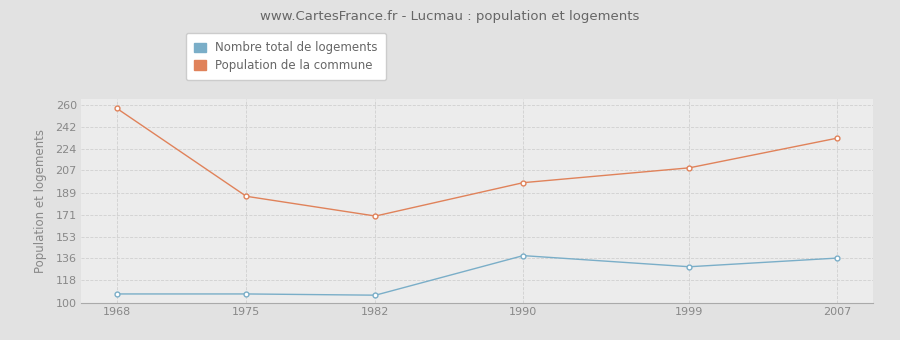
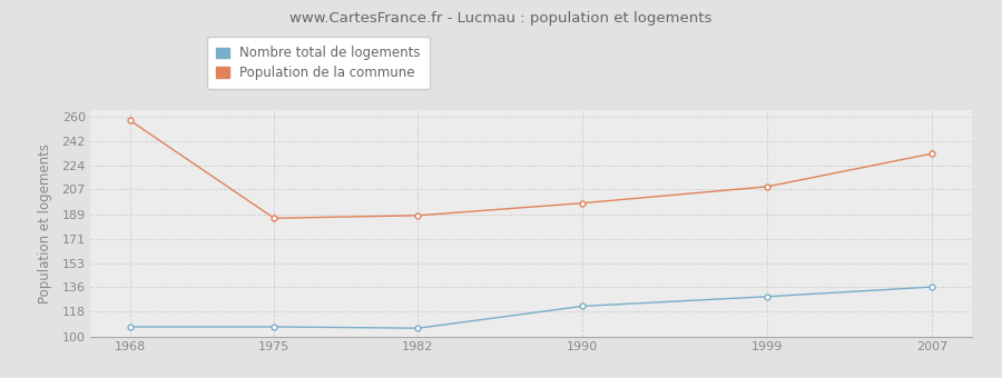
Population de la commune/1982: 170 -> 188
Nombre total de logements/1990: 138 -> 122
